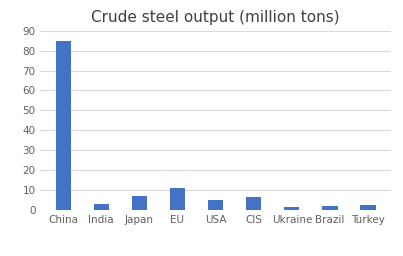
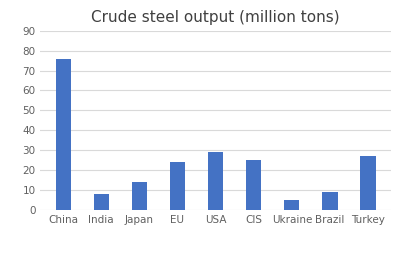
China: 85 -> 76
India: 3 -> 8
Japan: 7 -> 14
EU: 11 -> 24
USA: 5 -> 29
CIS: 6 -> 25
Ukraine: 2 -> 5
Brazil: 2 -> 9
Turkey: 2 -> 27
